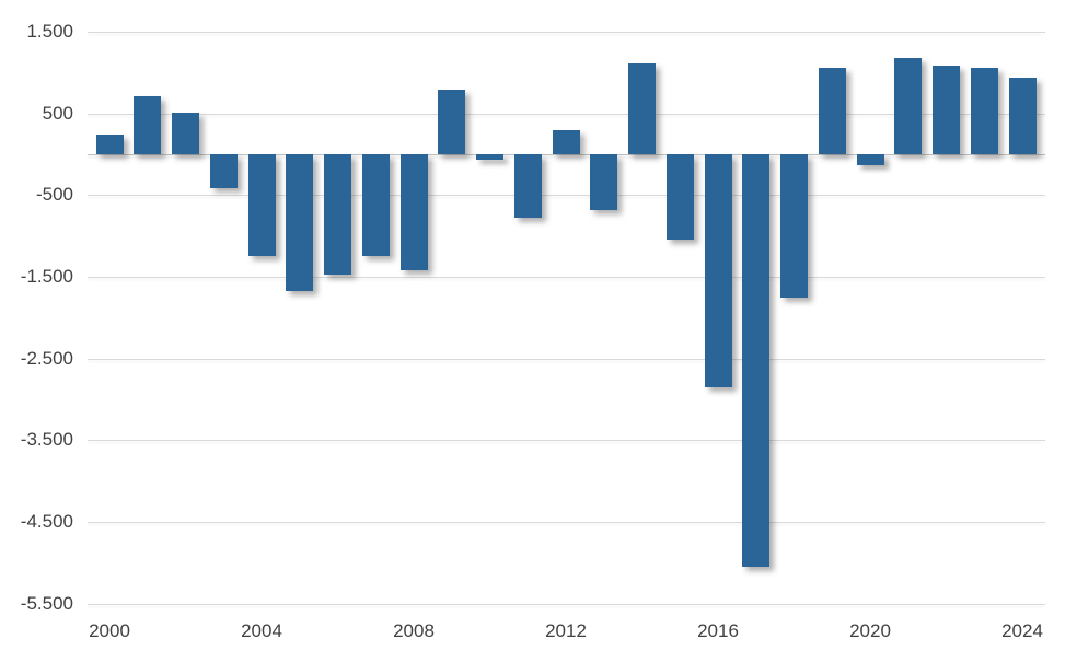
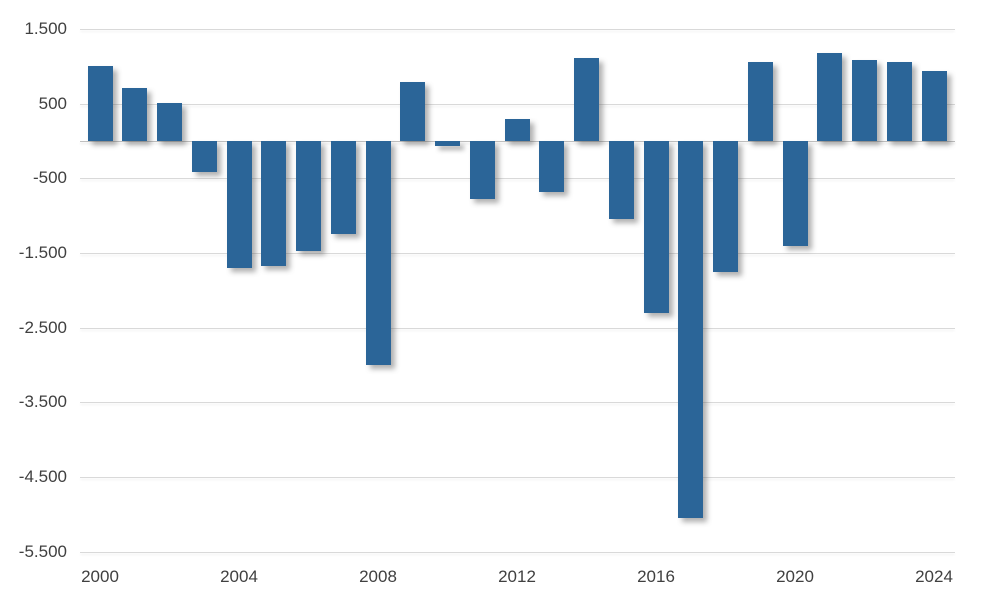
2000: 200 -> 1000
2004: -1200 -> -1700
2008: -1400 -> -3000
2016: -2800 -> -2300
2020: -100 -> -1400
